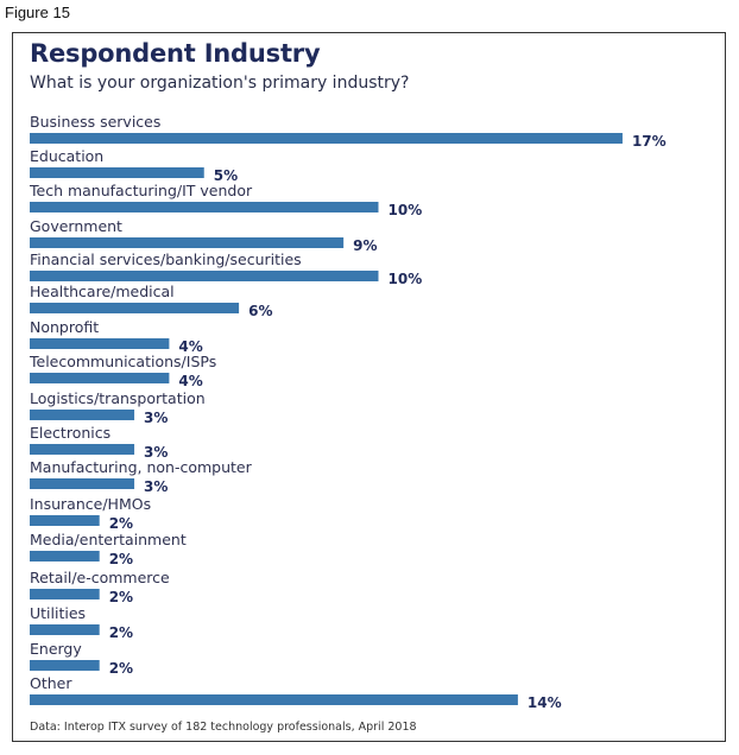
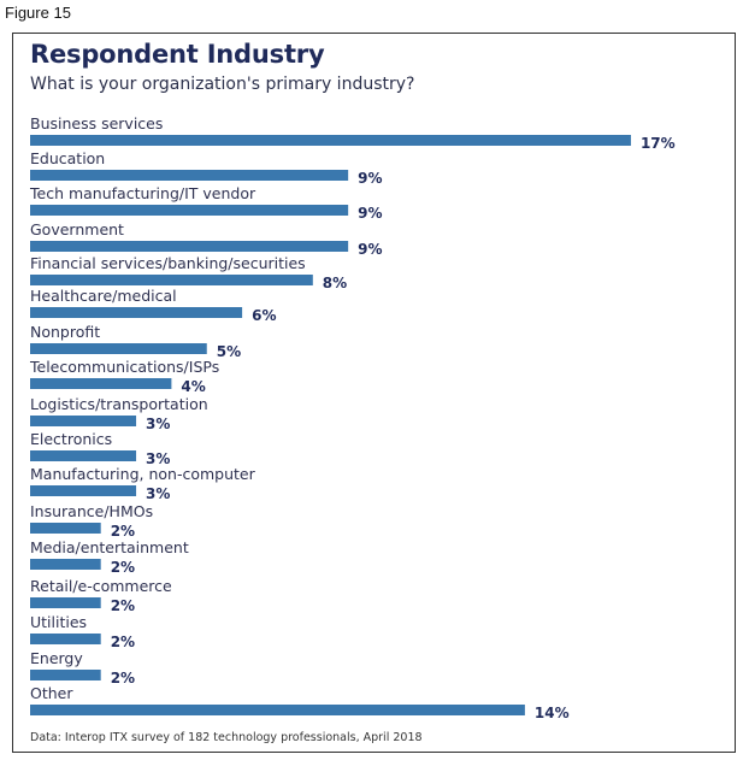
Education: 5% -> 9%
Tech manufacturing/IT vendor: 10% -> 9%
Financial services/banking/securities: 10% -> 8%
Nonprofit: 4% -> 5%
